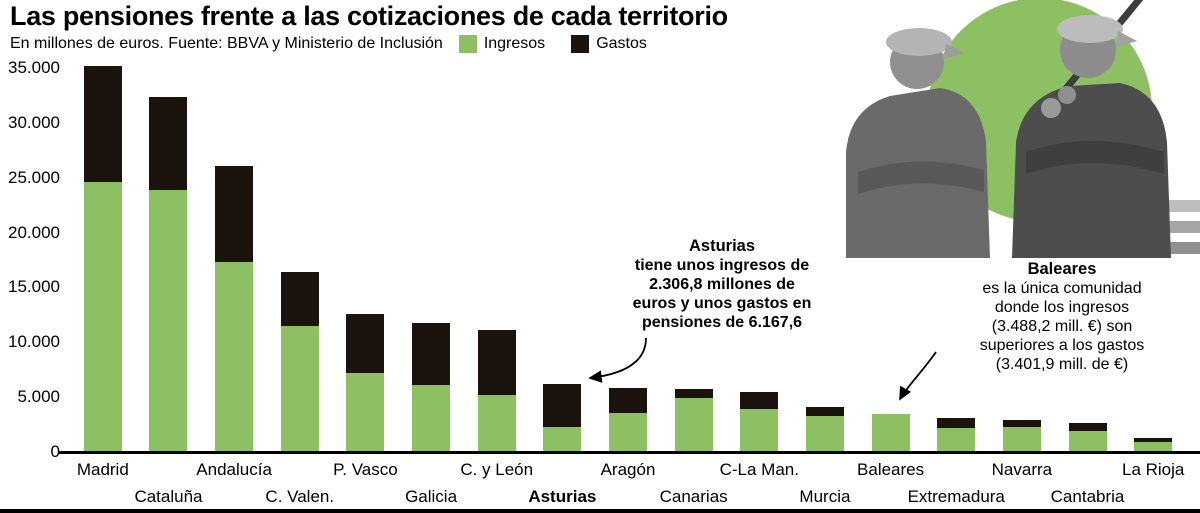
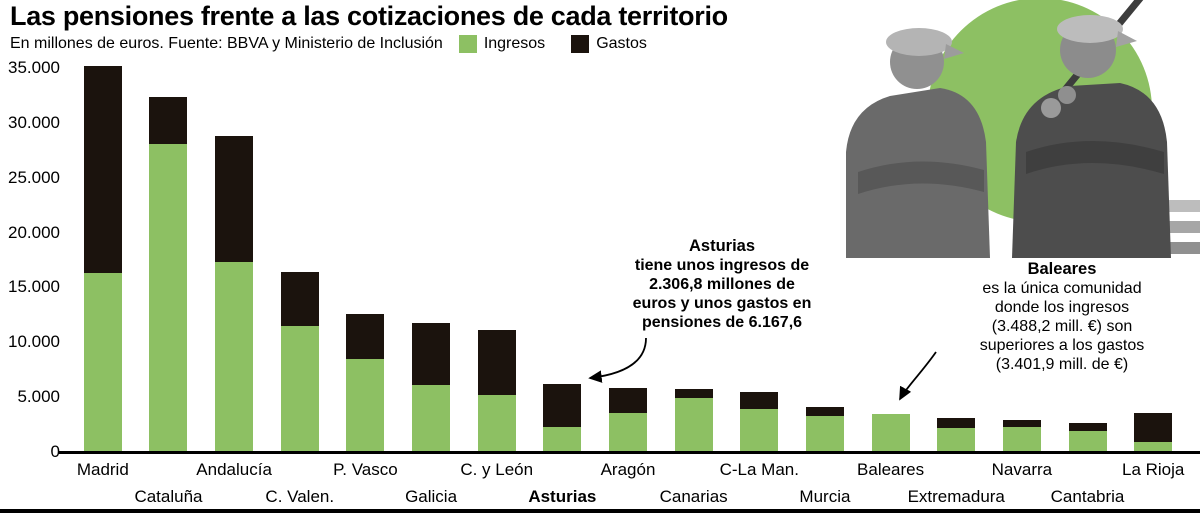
Ingresos/Madrid: 24600 -> 16300
Ingresos/Cataluña: 23900 -> 28100
Gastos/Andalucía: 26100 -> 28800
Ingresos/P. Vasco: 7200 -> 8500
Gastos/La Rioja: 1300 -> 3600
